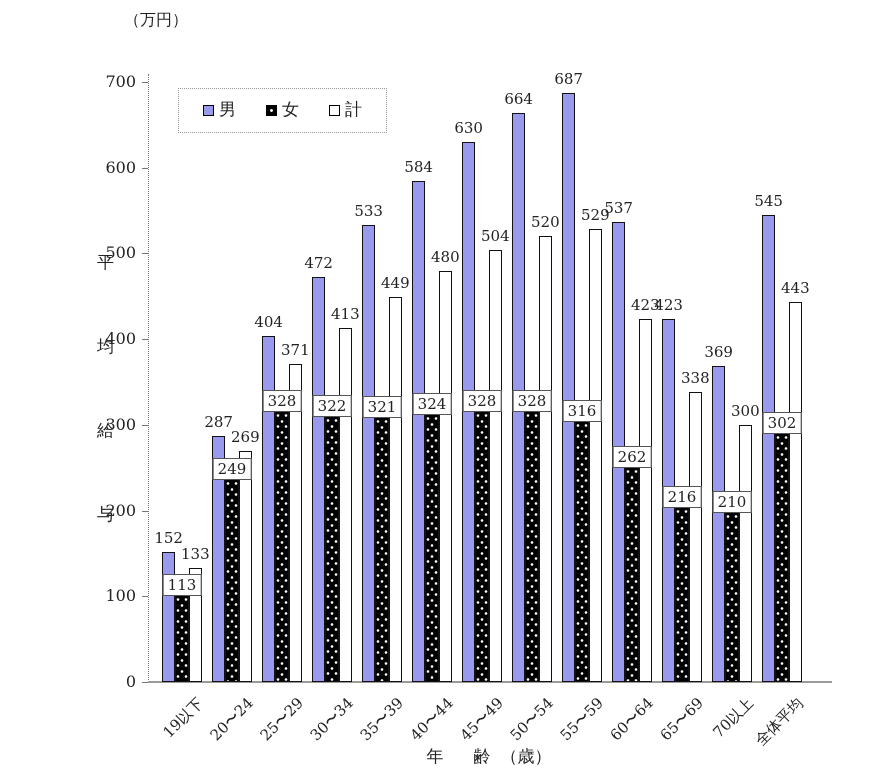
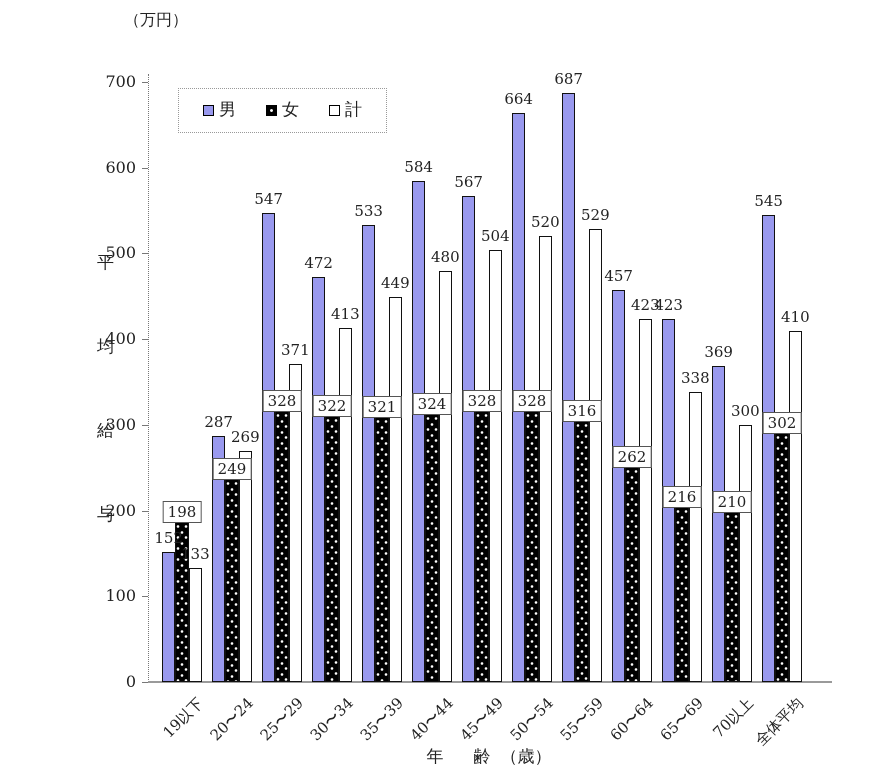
女/19以下: 113 -> 198
男/25〜29: 404 -> 547
男/45〜49: 630 -> 567
男/60〜64: 537 -> 457
計/全体平均: 443 -> 410
